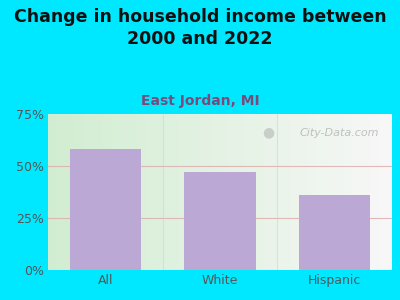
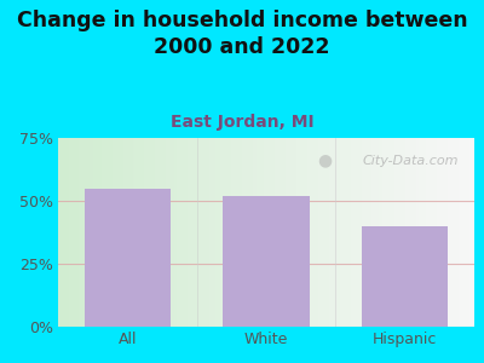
All: 58% -> 55%
White: 47% -> 52%
Hispanic: 36% -> 40%
